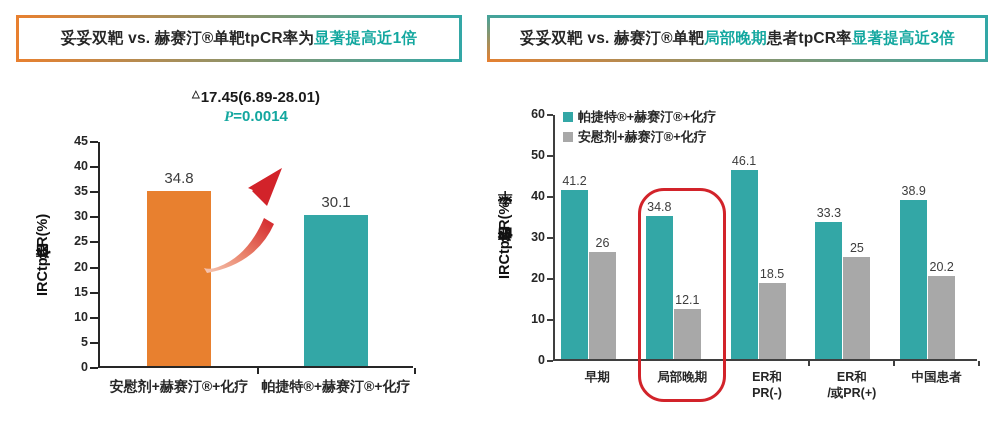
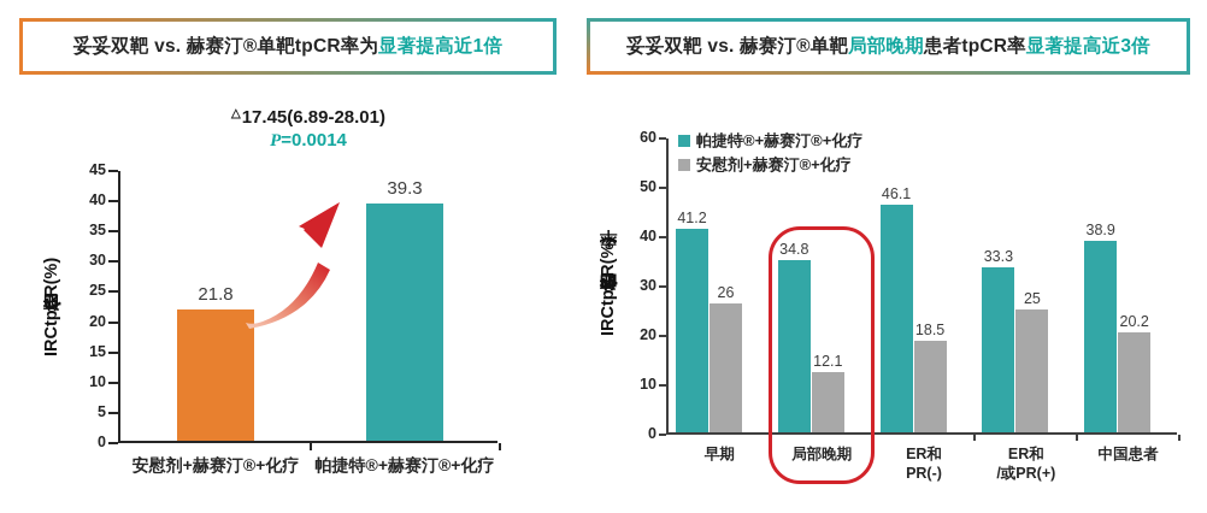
妥妥双靶 vs. 赫赛汀®单靶tpCR率为显著提高近1倍/安慰剂+赫赛汀®+化疗: 34.8 -> 21.8
妥妥双靶 vs. 赫赛汀®单靶tpCR率为显著提高近1倍/帕捷特®+赫赛汀®+化疗: 30.1 -> 39.3
